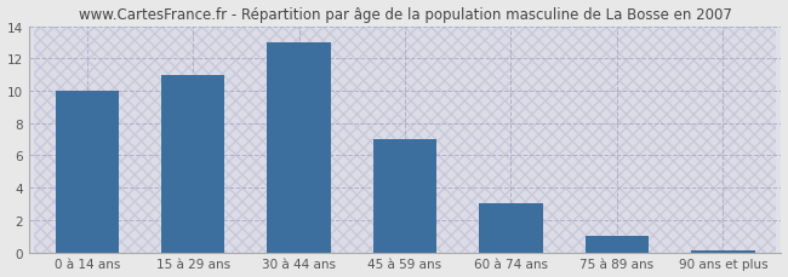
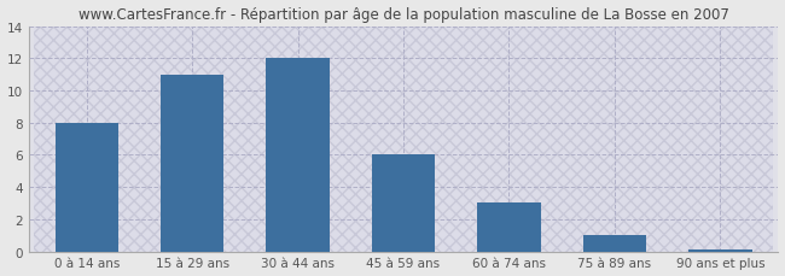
0 à 14 ans: 10.0 -> 8.0
30 à 44 ans: 13.0 -> 12.0
45 à 59 ans: 7.0 -> 6.0
